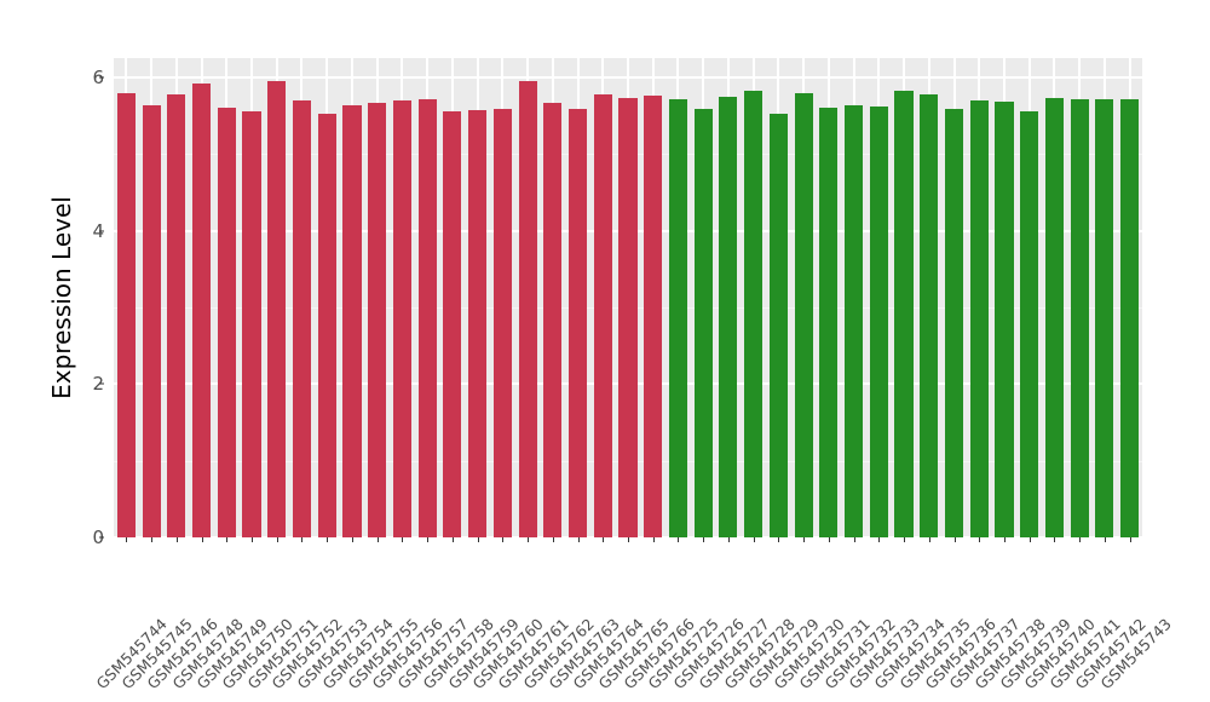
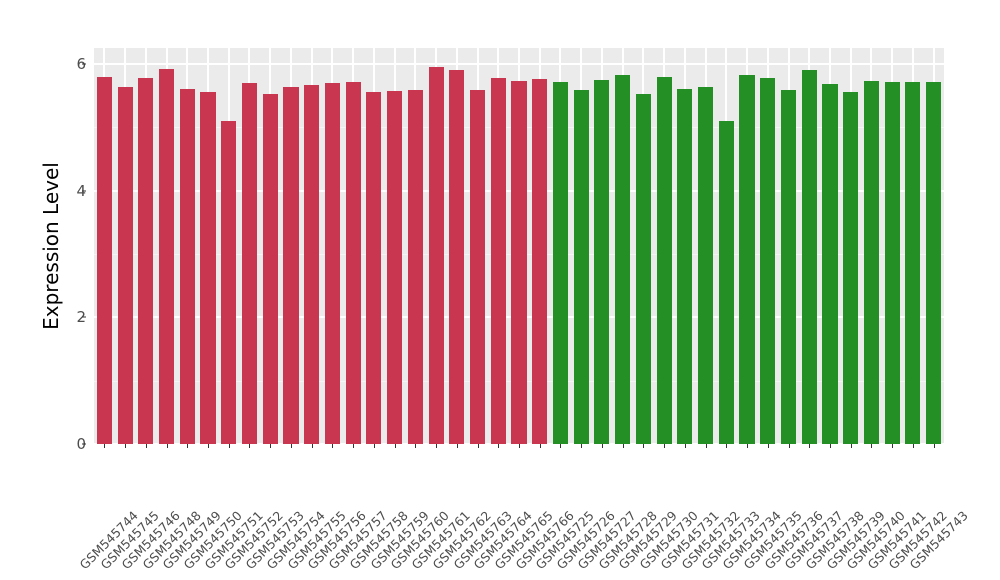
GSM545751: 6.0 -> 5.1
GSM545762: 5.7 -> 5.9
GSM545733: 5.6 -> 5.1
GSM545737: 5.7 -> 5.9
